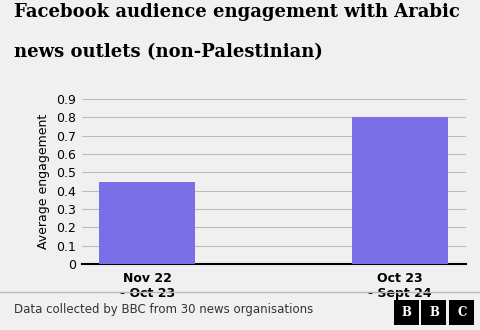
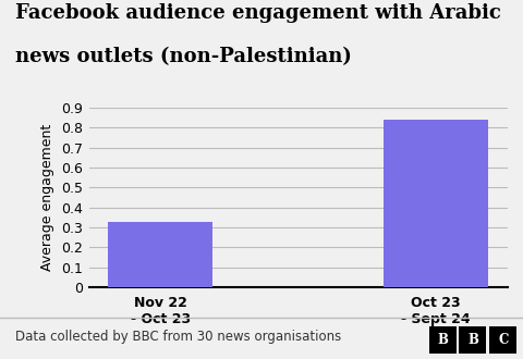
Nov 22 - Oct 23: 0.45 -> 0.33
Oct 23 - Sept 24: 0.80 -> 0.84
